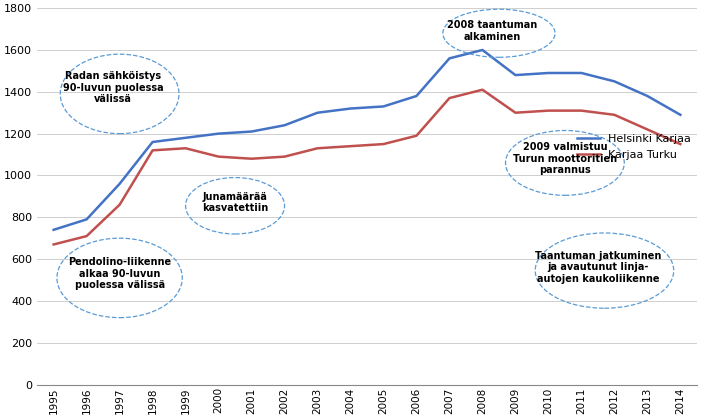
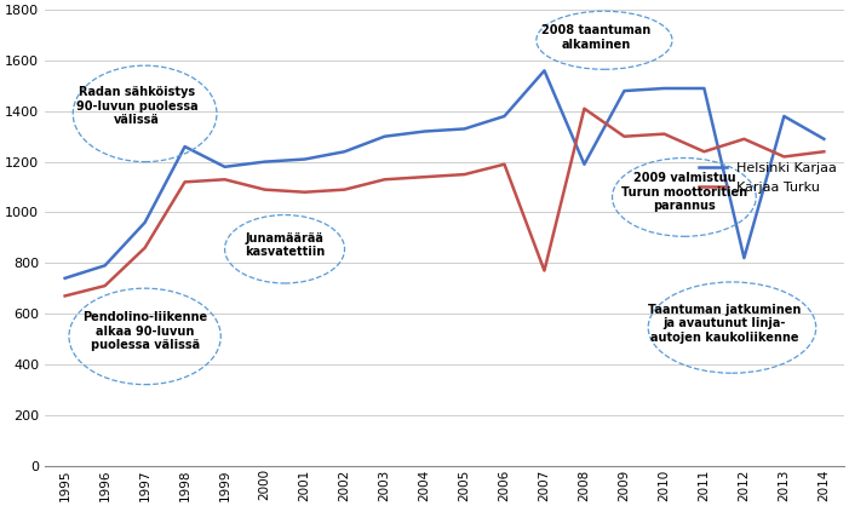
Helsinki Karjaa/1998: 1160 -> 1260
Karjaa Turku/2007: 1370 -> 770
Helsinki Karjaa/2008: 1600 -> 1190
Karjaa Turku/2011: 1310 -> 1240
Helsinki Karjaa/2012: 1450 -> 820
Karjaa Turku/2014: 1150 -> 1240
